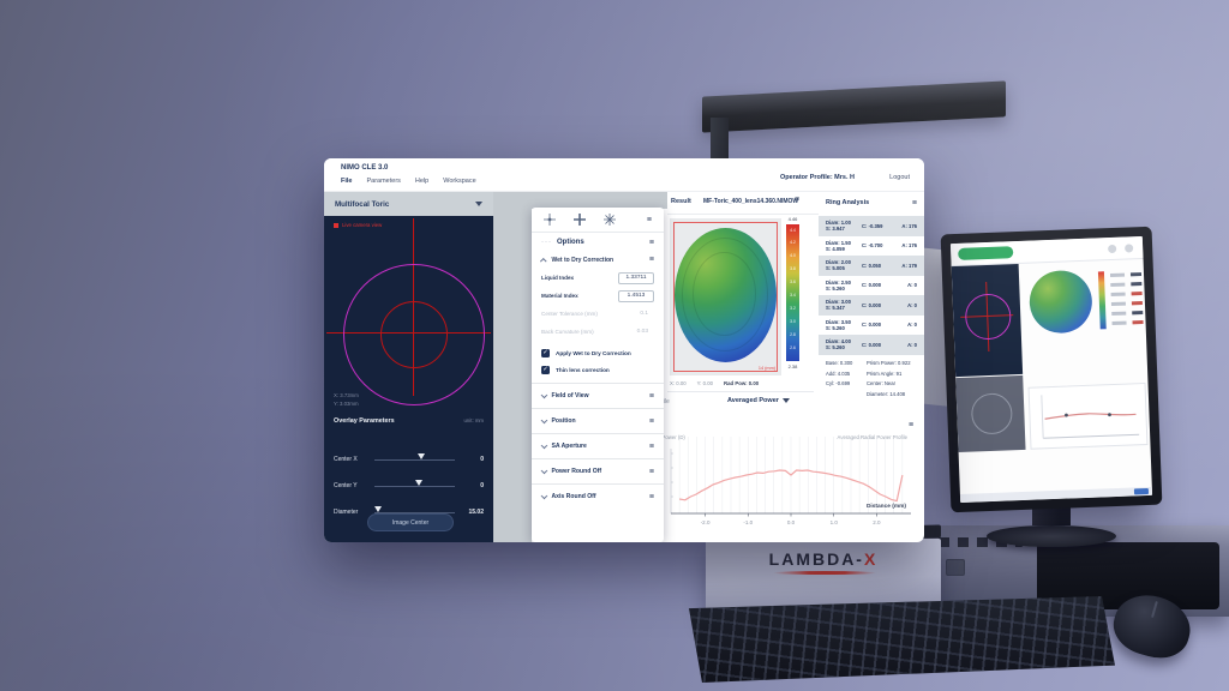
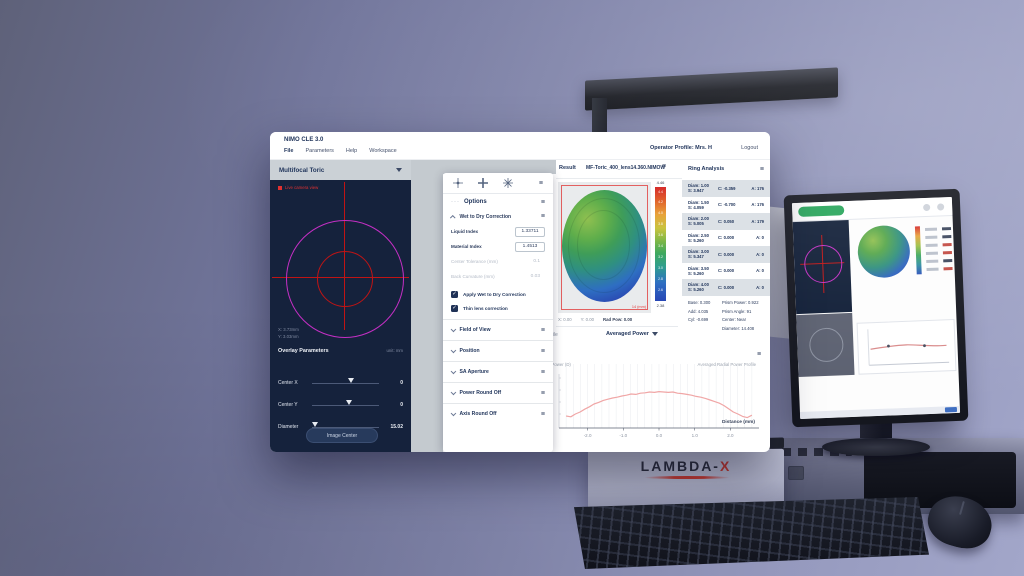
0: 4.0 -> 4.1
2.6: 4.0 -> 3.5
